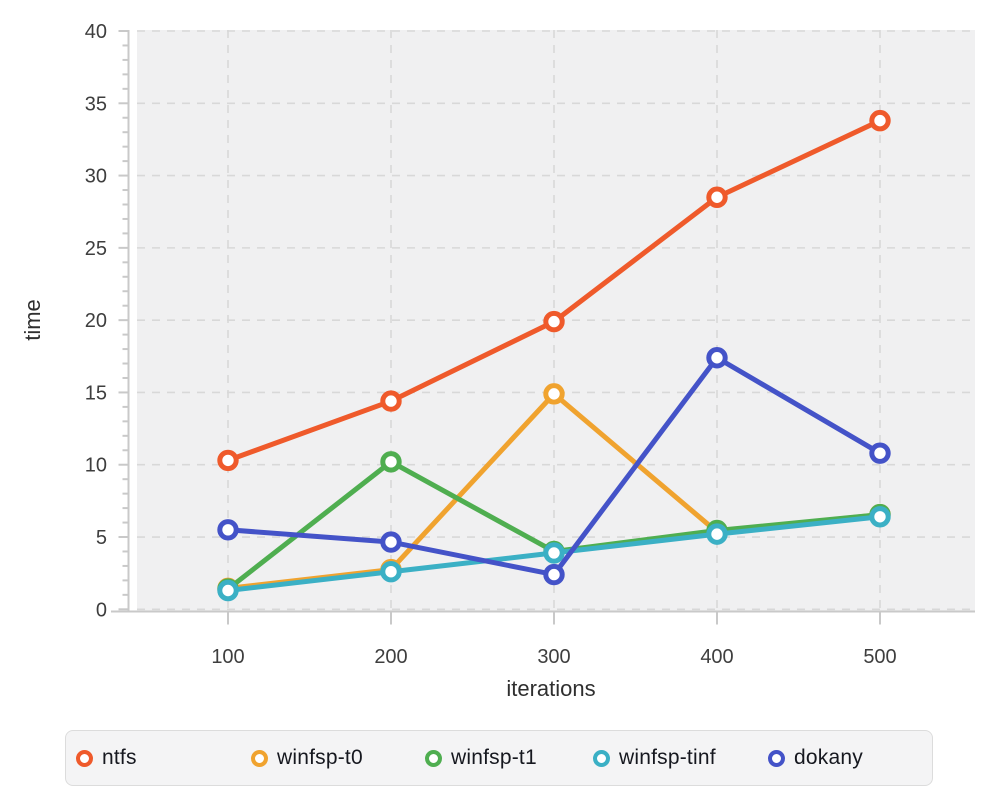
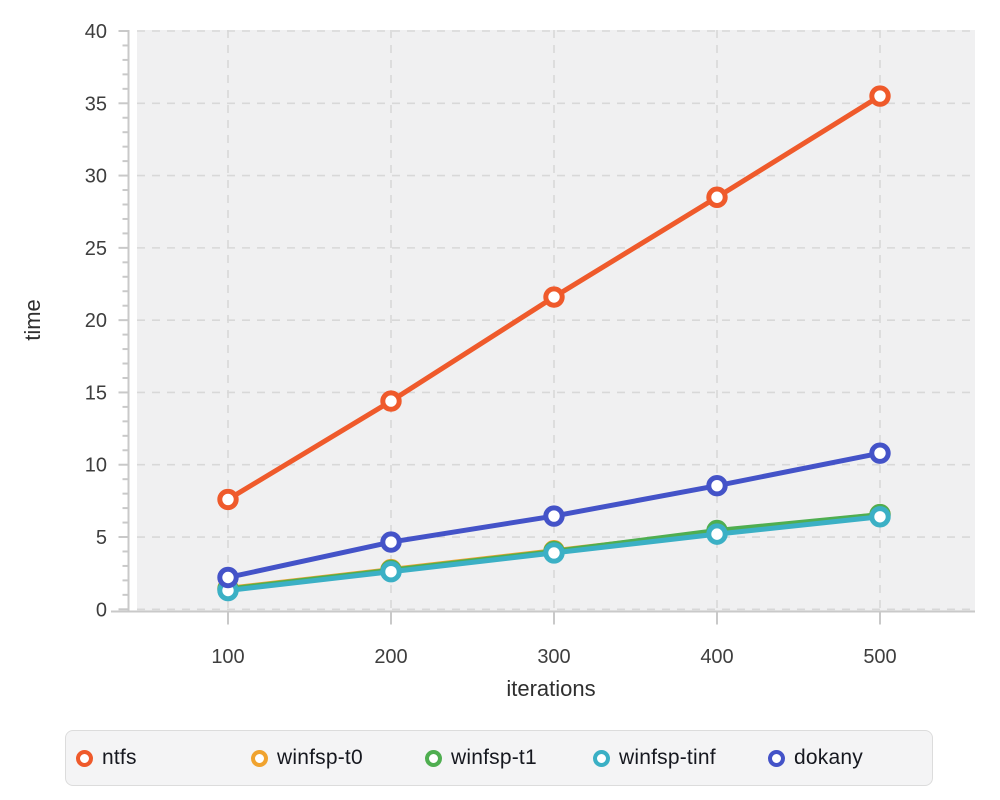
ntfs/100: 10.3 -> 7.6
dokany/100: 5.5 -> 2.2
winfsp-t1/200: 10.2 -> 2.7
ntfs/300: 19.9 -> 21.6
winfsp-t0/300: 14.9 -> 4.0
dokany/300: 2.4 -> 6.5
dokany/400: 17.4 -> 8.6
ntfs/500: 33.8 -> 35.5
